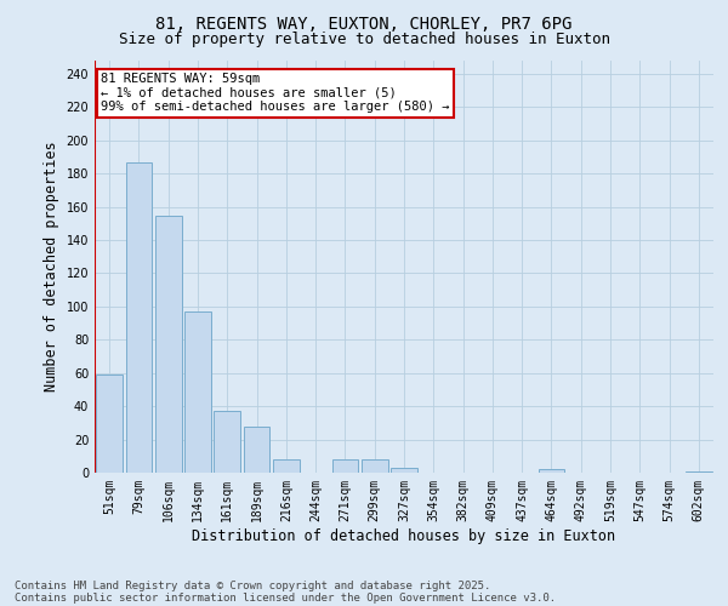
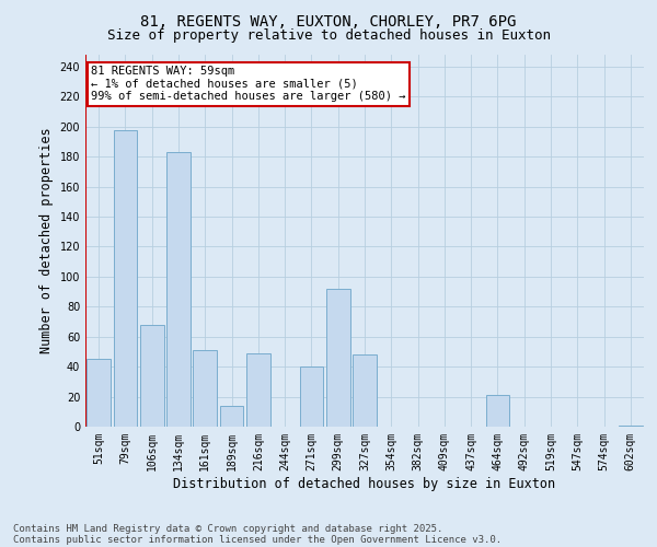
51sqm: 59 -> 45
79sqm: 187 -> 198
106sqm: 155 -> 68
134sqm: 97 -> 183
161sqm: 37 -> 51
189sqm: 28 -> 14
216sqm: 8 -> 49
271sqm: 8 -> 40
299sqm: 8 -> 92
327sqm: 3 -> 48
464sqm: 2 -> 21
